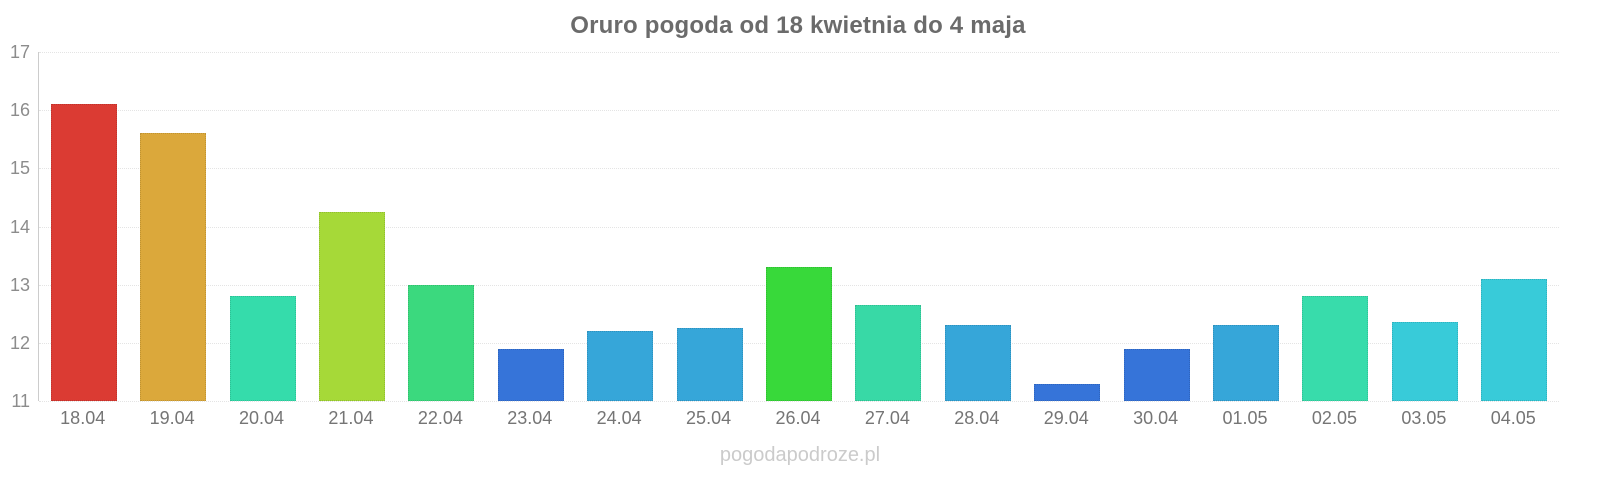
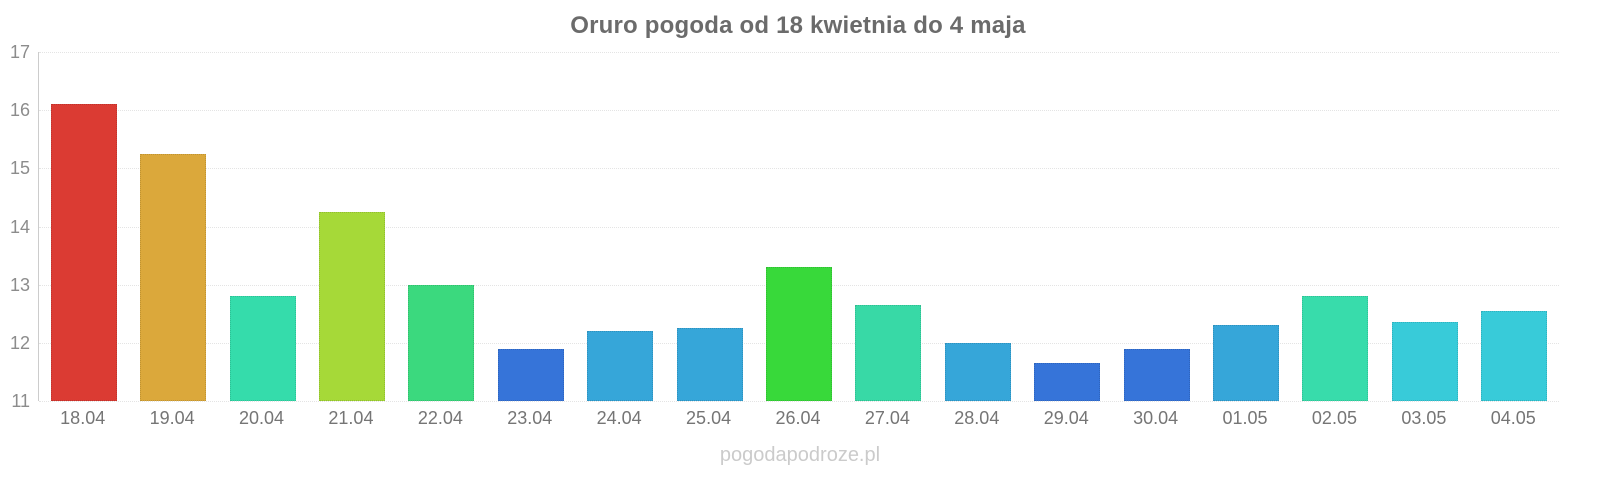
19.04: 15.6 -> 15.2
28.04: 12.3 -> 12.0
29.04: 11.3 -> 11.7
04.05: 13.1 -> 12.6
